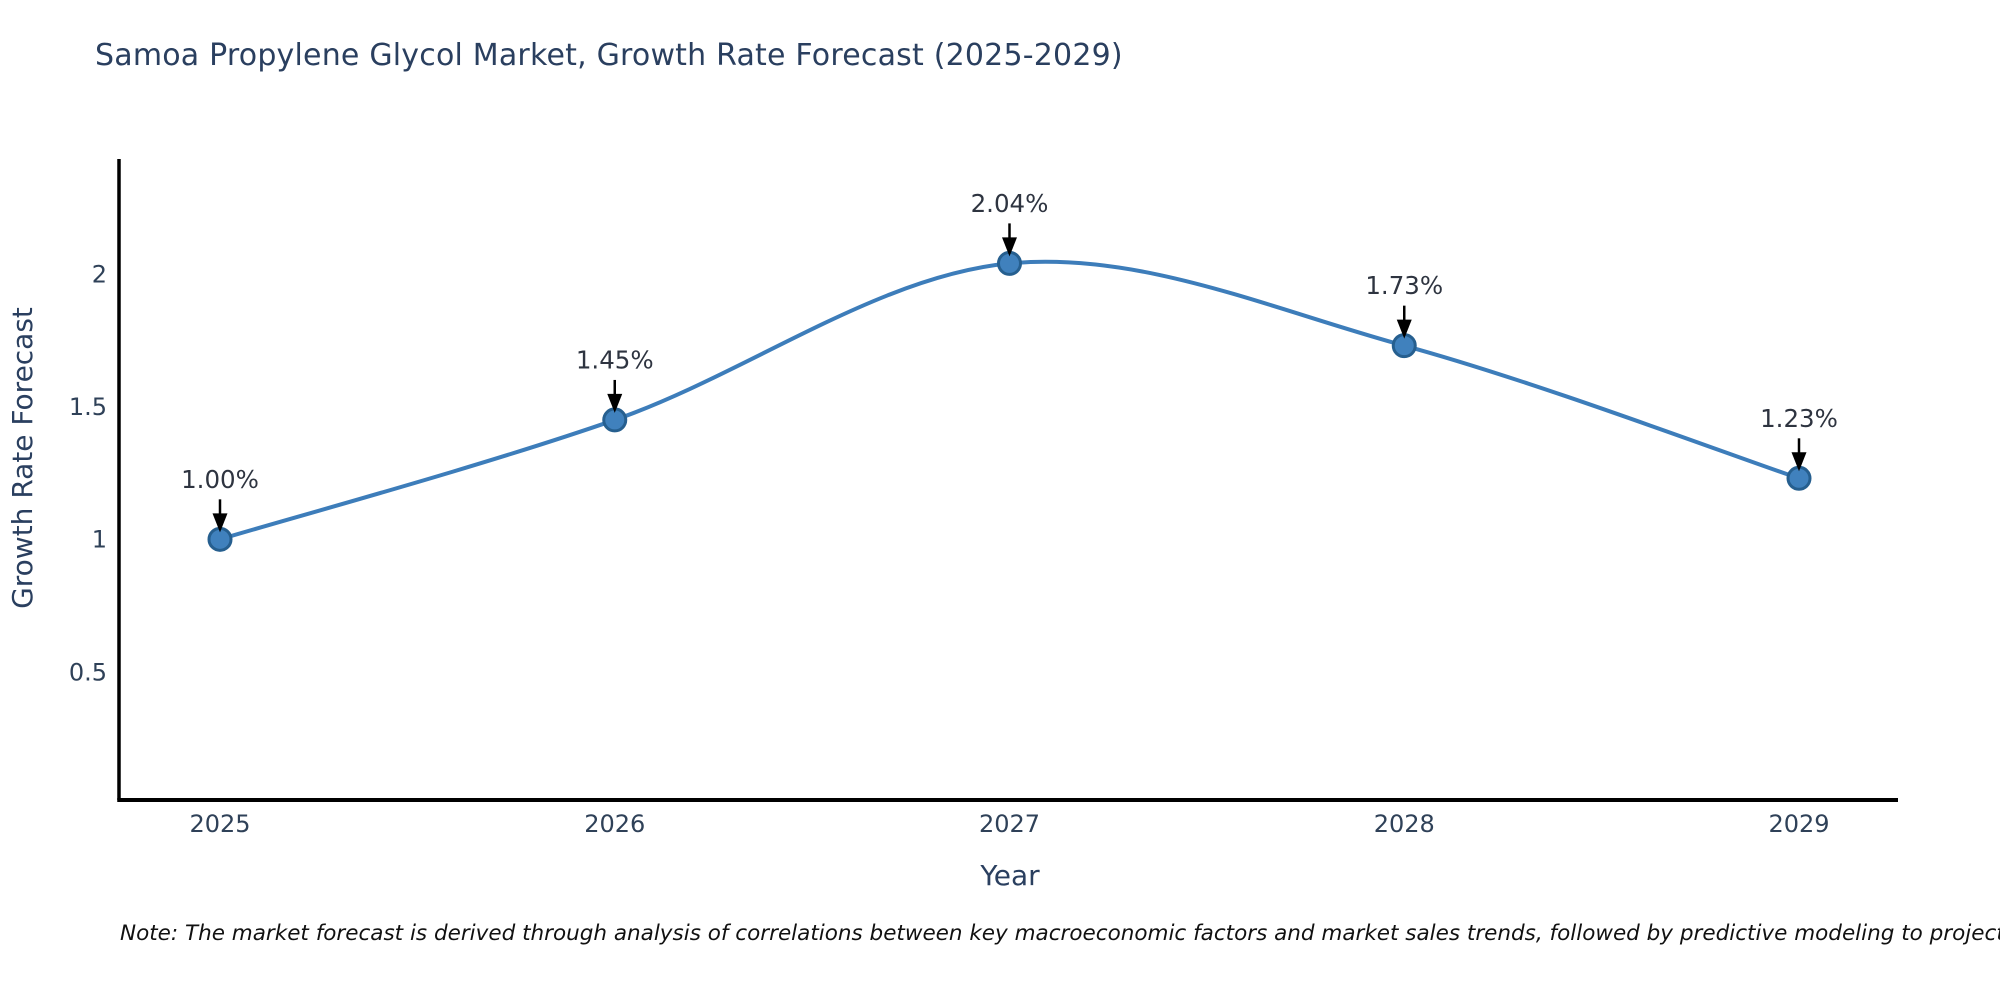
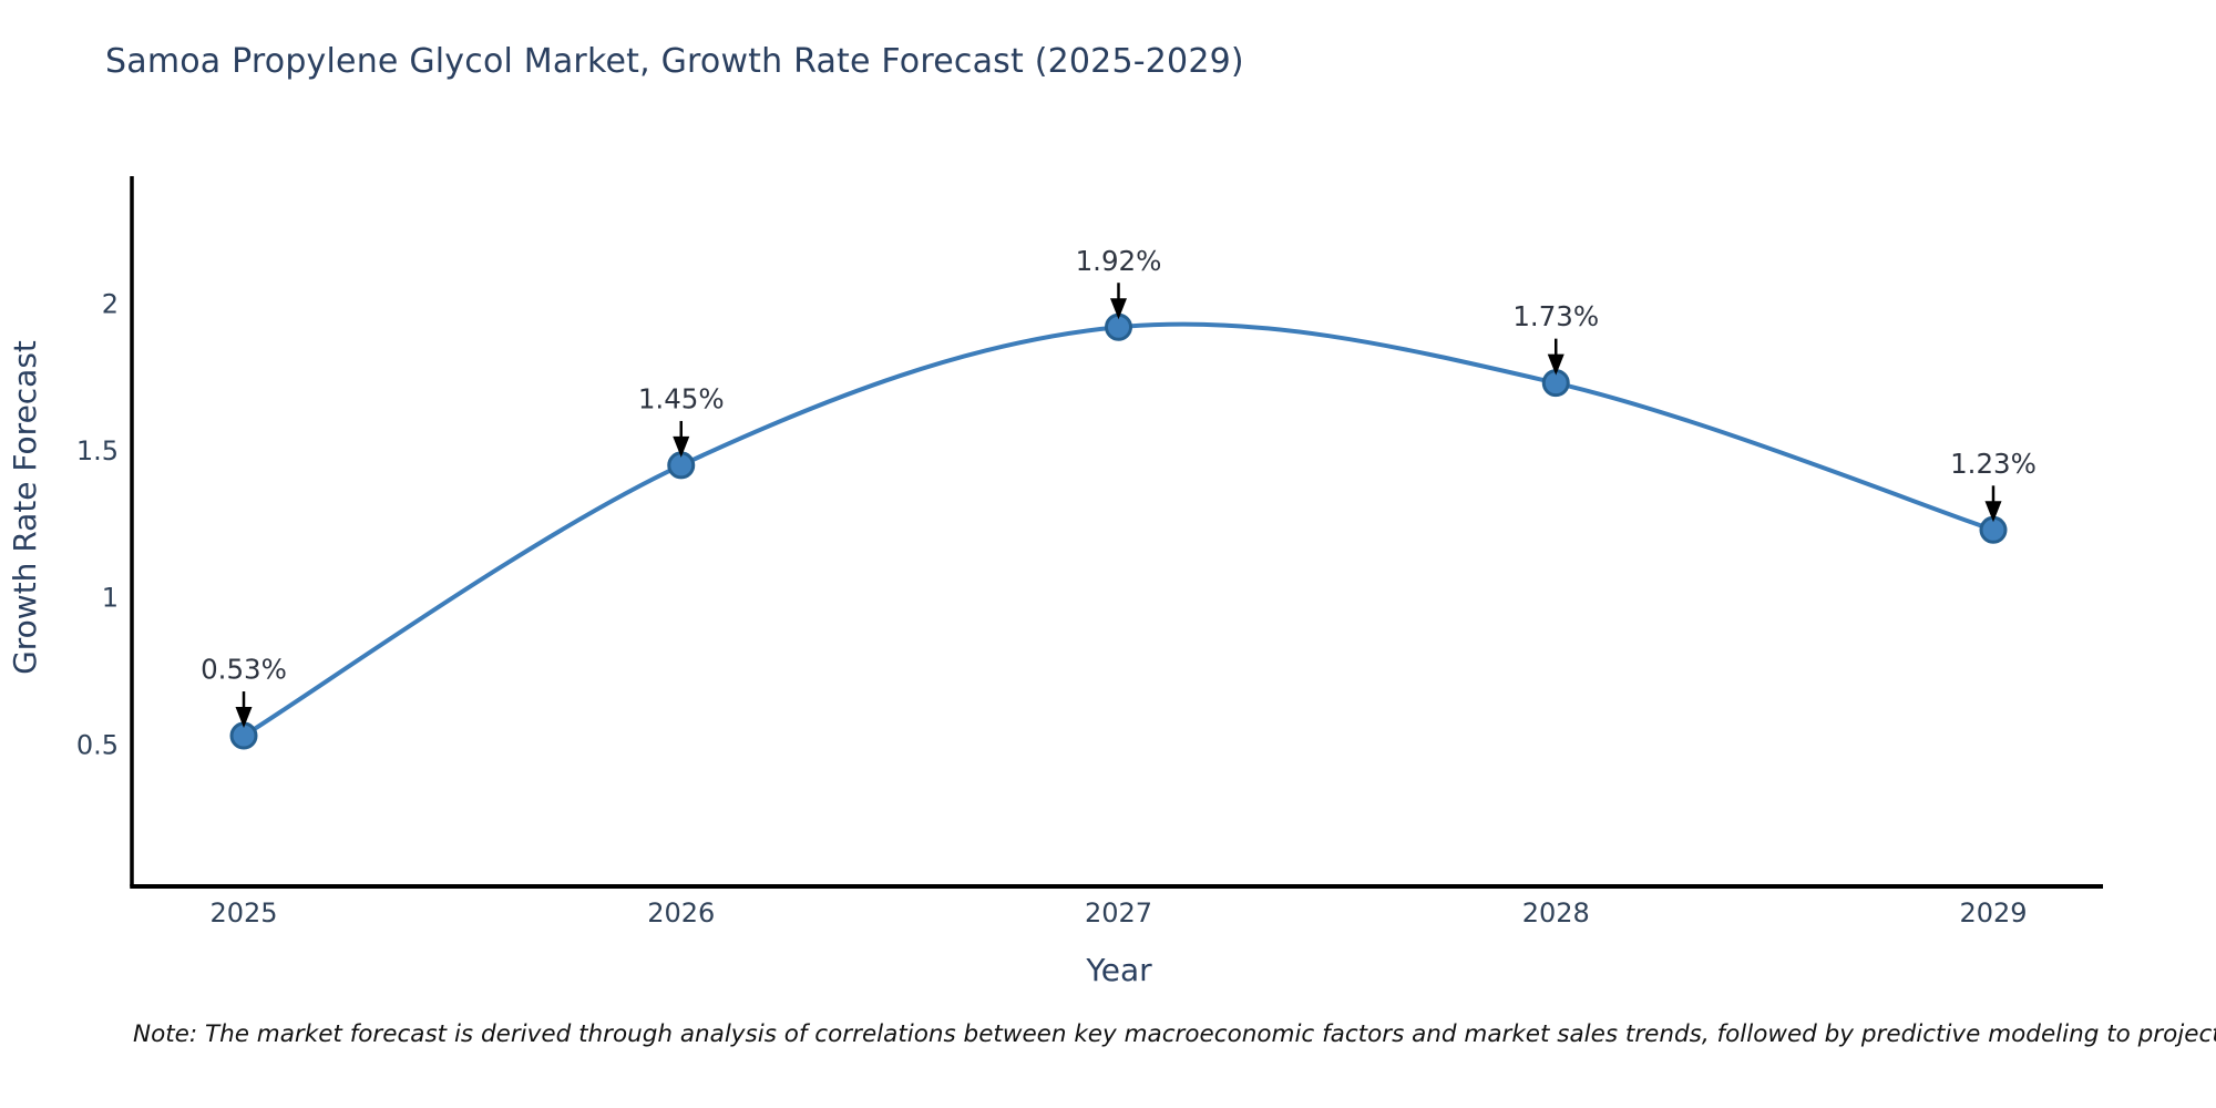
2025: 1.00% -> 0.53%
2027: 2.04% -> 1.92%
